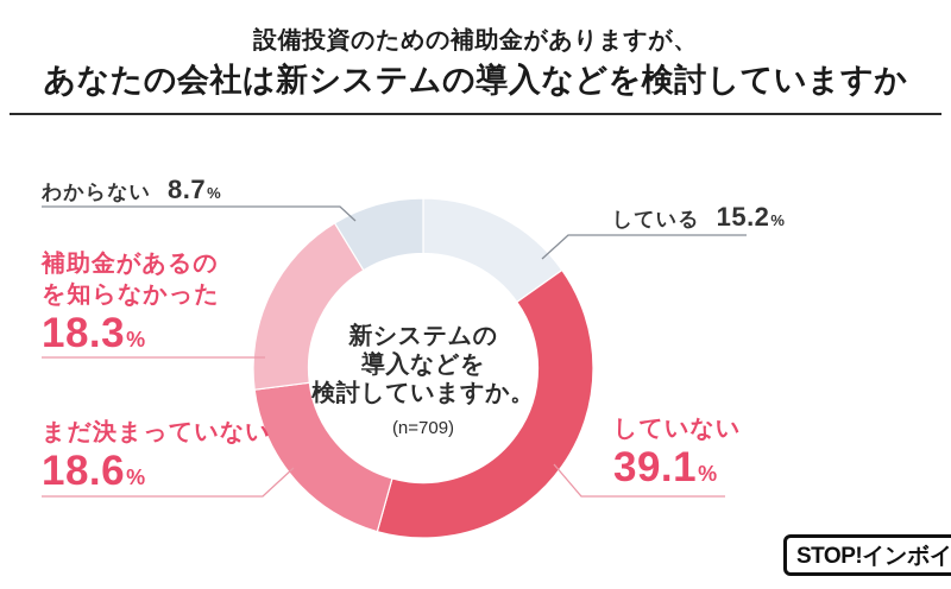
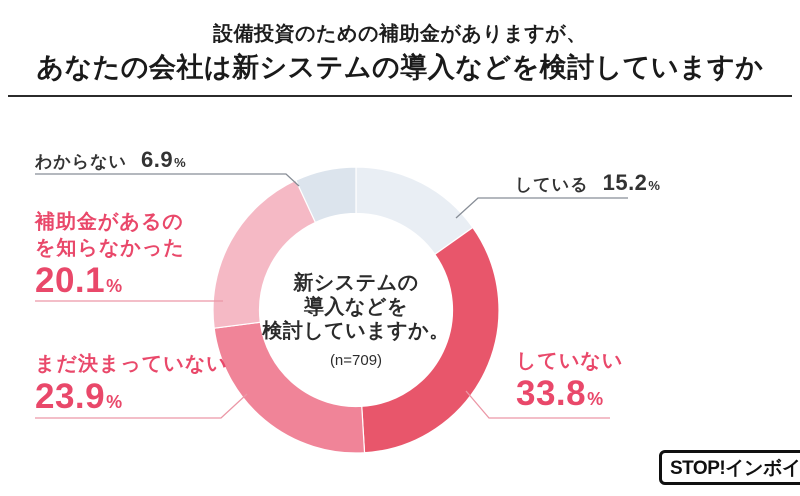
していない: 39.1 -> 33.8
まだ決まっていない: 18.6 -> 23.9
補助金があるのを知らなかった: 18.3 -> 20.1
わからない: 8.7 -> 6.9
